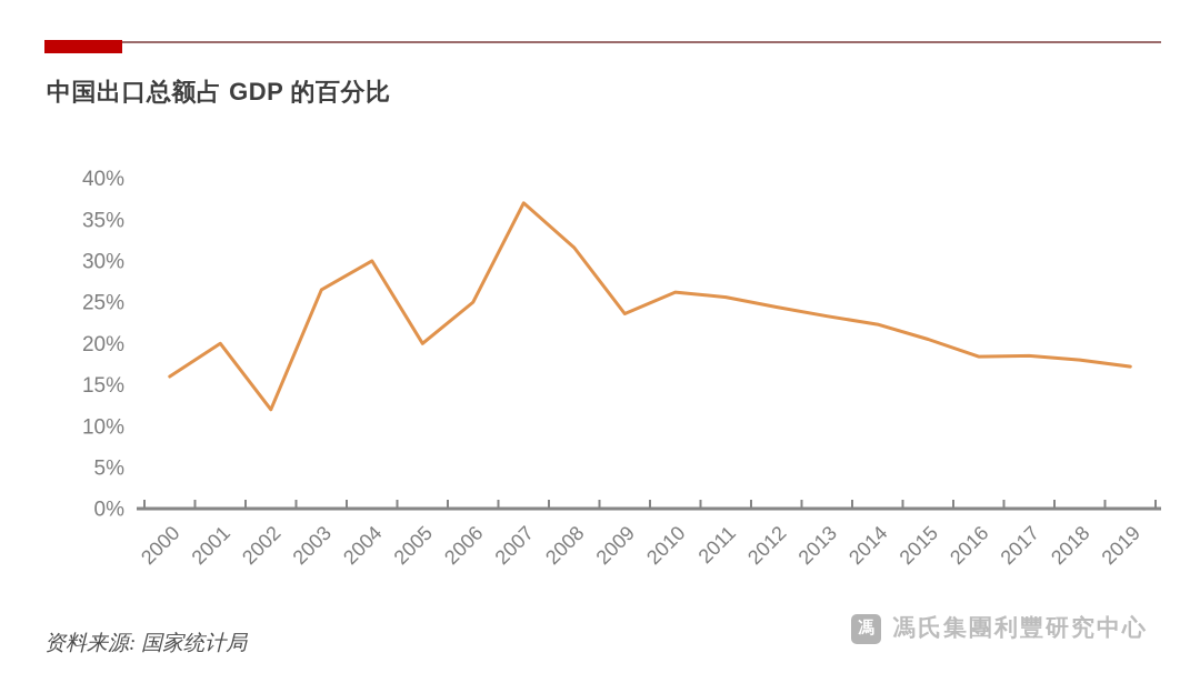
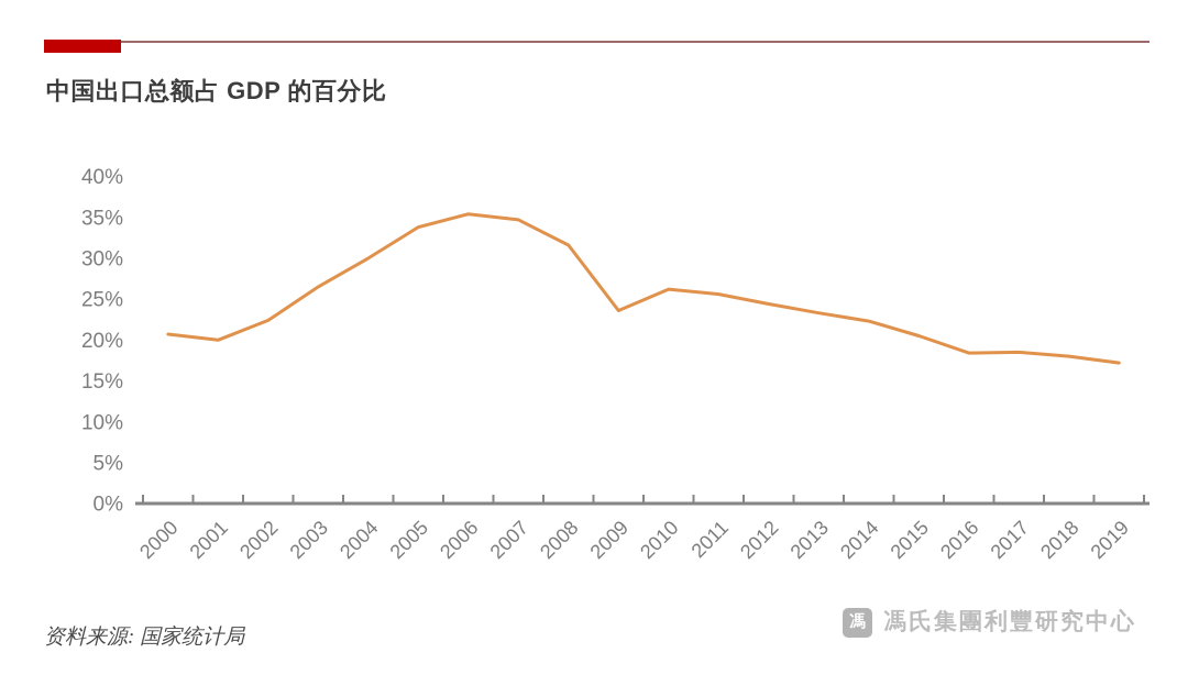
2000: 16% -> 21%
2002: 12% -> 22%
2005: 20% -> 34%
2006: 25% -> 35%
2007: 37% -> 35%
